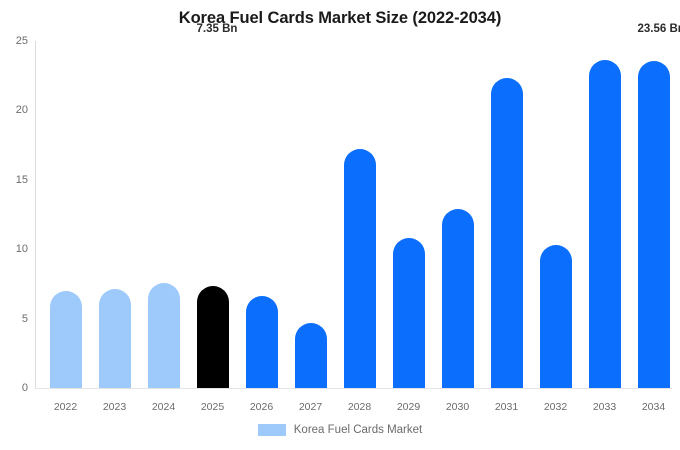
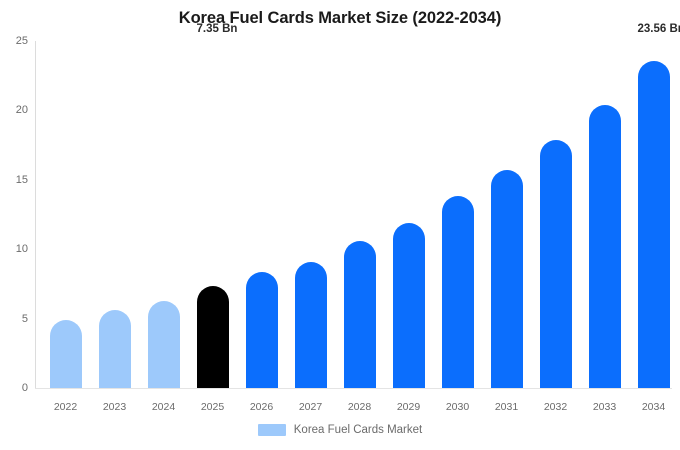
2022: 7.0 -> 4.9
2023: 7.1 -> 5.6
2024: 7.6 -> 6.3
2026: 6.6 -> 8.3
2027: 4.7 -> 9.1
2028: 17.2 -> 10.6
2029: 10.8 -> 11.9
2030: 12.9 -> 13.8
2031: 22.3 -> 15.7
2032: 10.3 -> 17.9
2033: 23.6 -> 20.4
